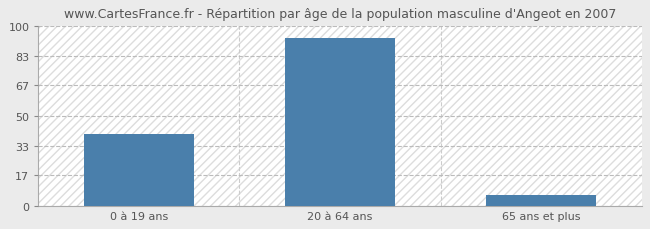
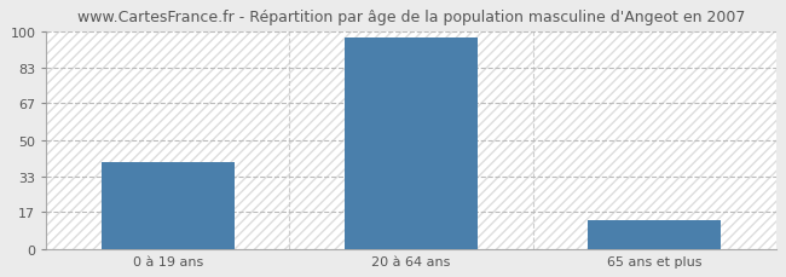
20 à 64 ans: 93 -> 97
65 ans et plus: 6 -> 13
